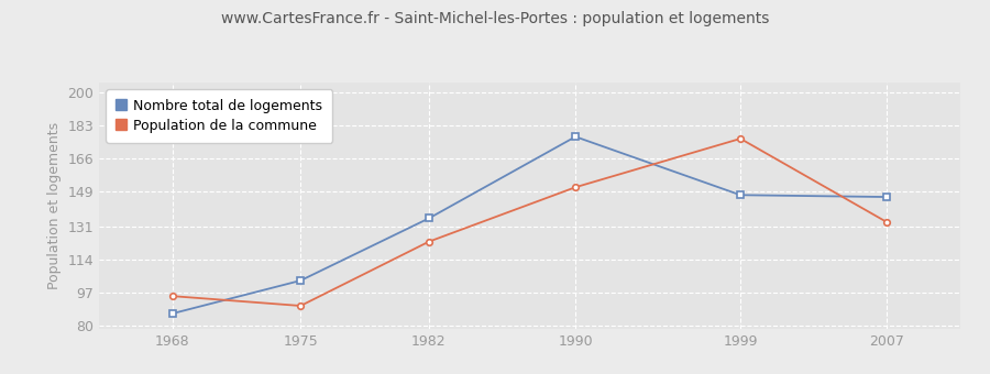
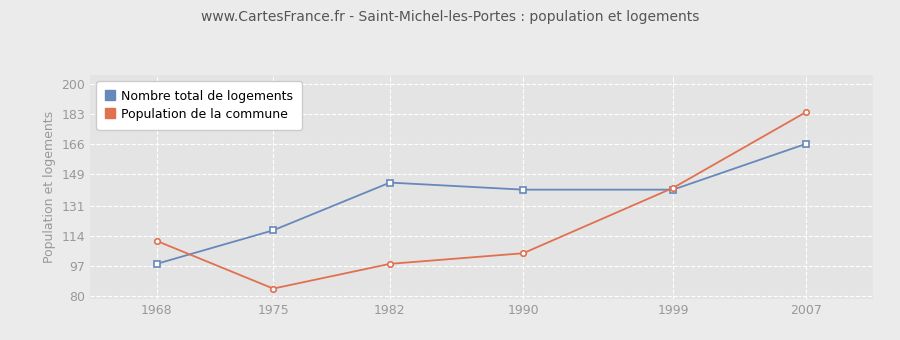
Nombre total de logements/1968: 86 -> 98
Population de la commune/1968: 95 -> 111
Nombre total de logements/1975: 103 -> 117
Population de la commune/1975: 90 -> 84
Nombre total de logements/1982: 135 -> 144
Population de la commune/1982: 123 -> 98
Nombre total de logements/1990: 177 -> 140
Population de la commune/1990: 151 -> 104
Nombre total de logements/1999: 147 -> 140
Population de la commune/1999: 176 -> 141
Nombre total de logements/2007: 146 -> 166
Population de la commune/2007: 133 -> 184
